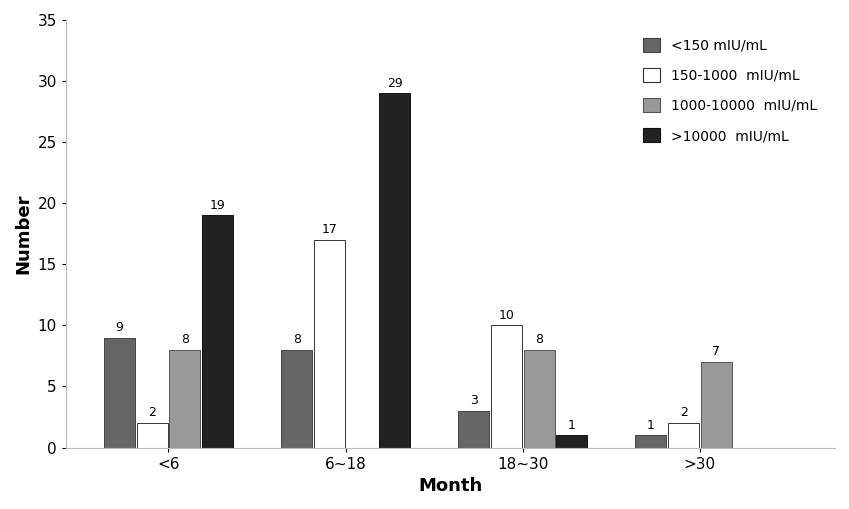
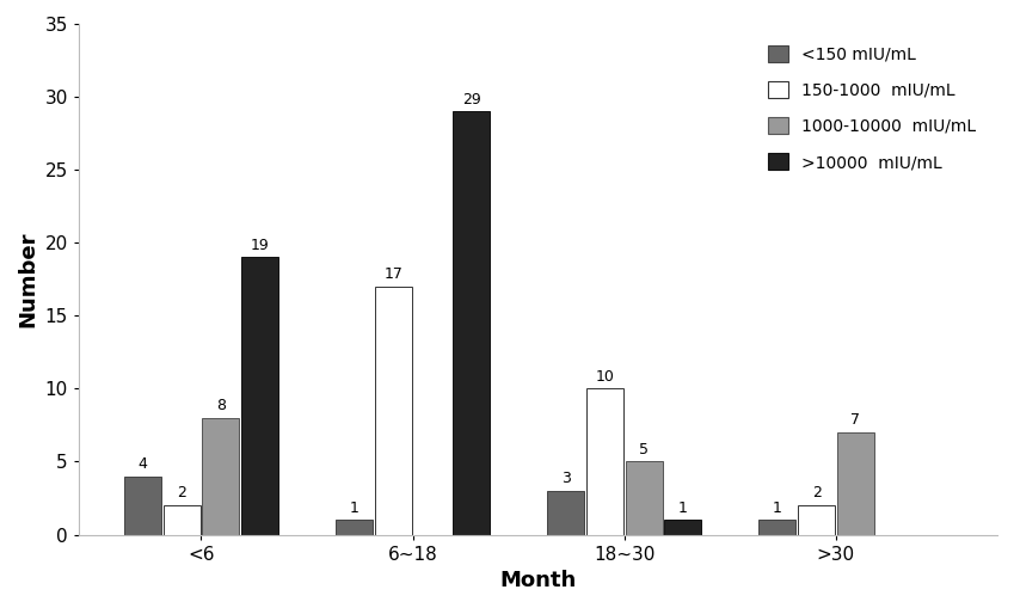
<150 mIU/mL/<6: 9 -> 4
<150 mIU/mL/6~18: 8 -> 1
1000-10000 mIU/mL/18~30: 8 -> 5
